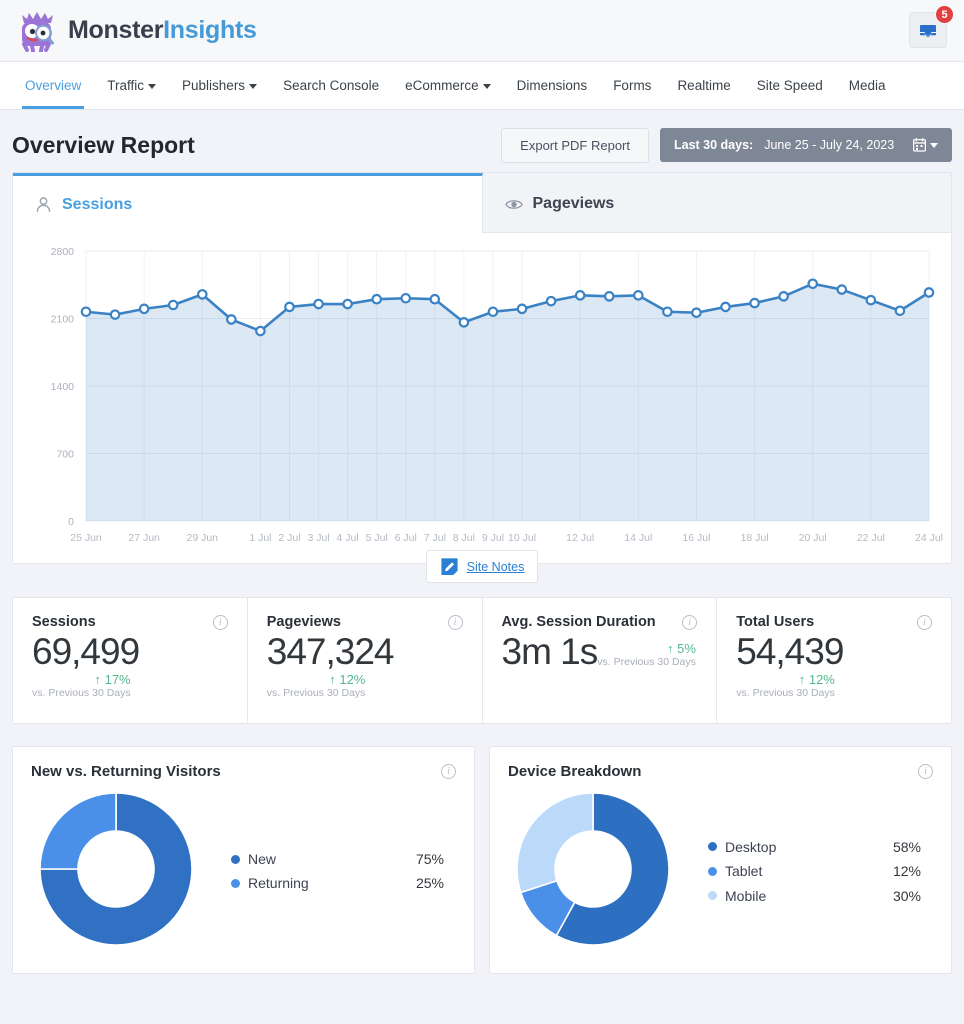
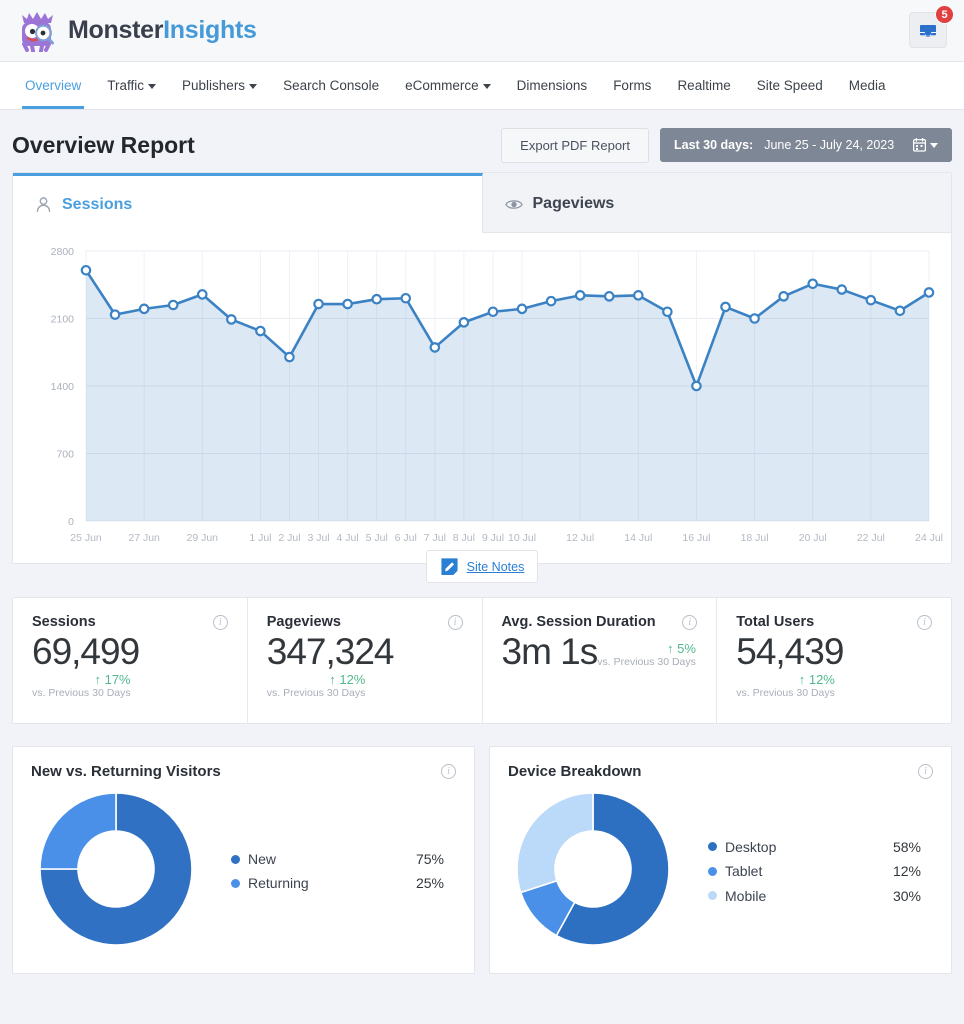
25 Jun: 2200 -> 2600
2 Jul: 2200 -> 1700
7 Jul: 2300 -> 1800
16 Jul: 2200 -> 1400
18 Jul: 2300 -> 2100
